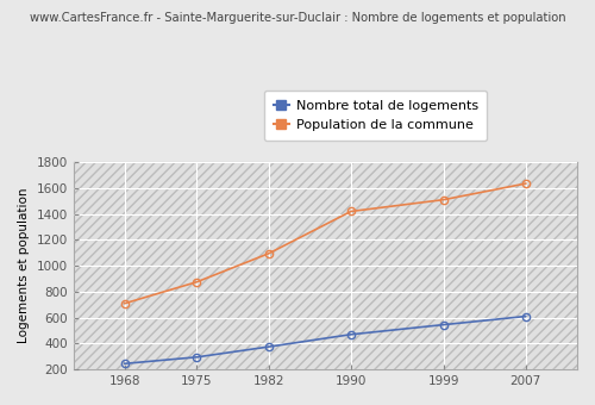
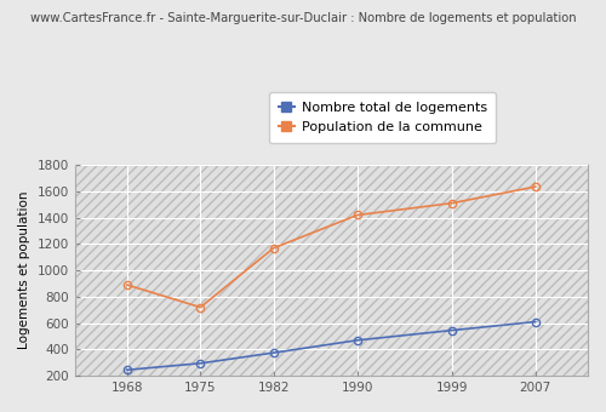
Population de la commune/1968: 710 -> 890
Population de la commune/1975: 880 -> 720
Population de la commune/1982: 1100 -> 1170
